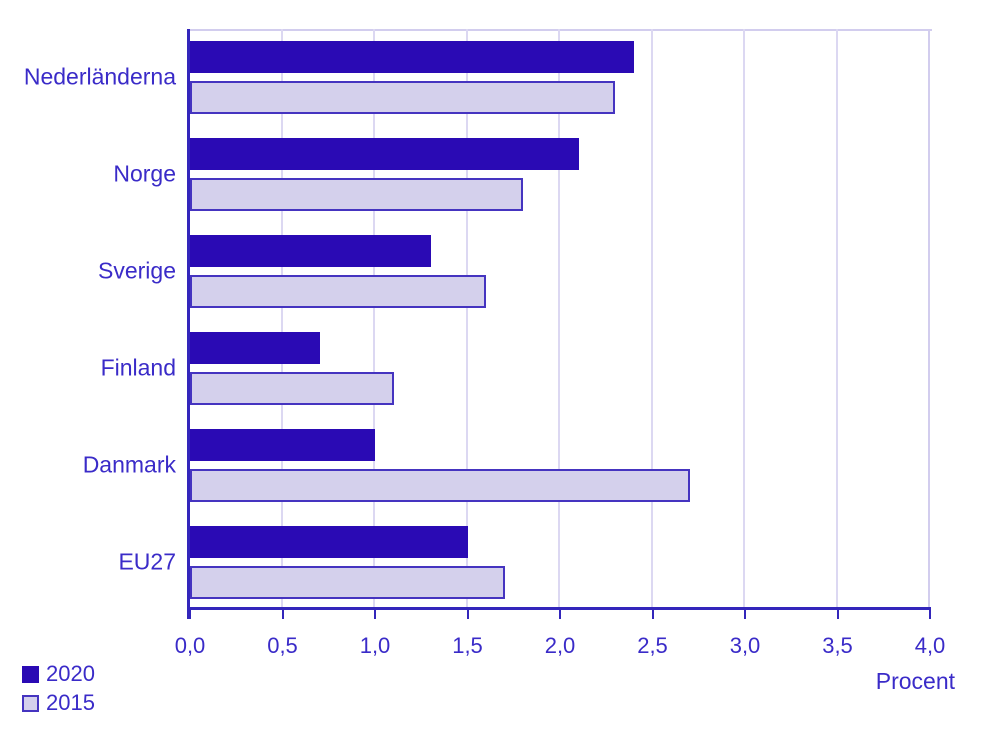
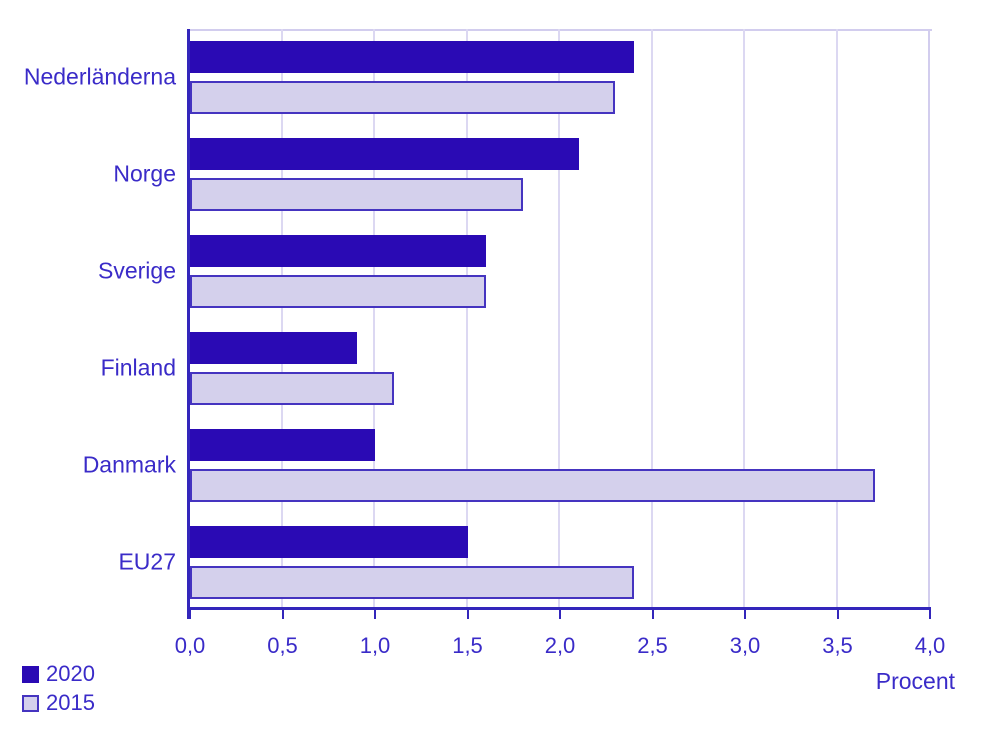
2020/Sverige: 1,3 -> 1,6
2020/Finland: 0,7 -> 0,9
2015/Danmark: 2,7 -> 3,7
2015/EU27: 1,7 -> 2,4
